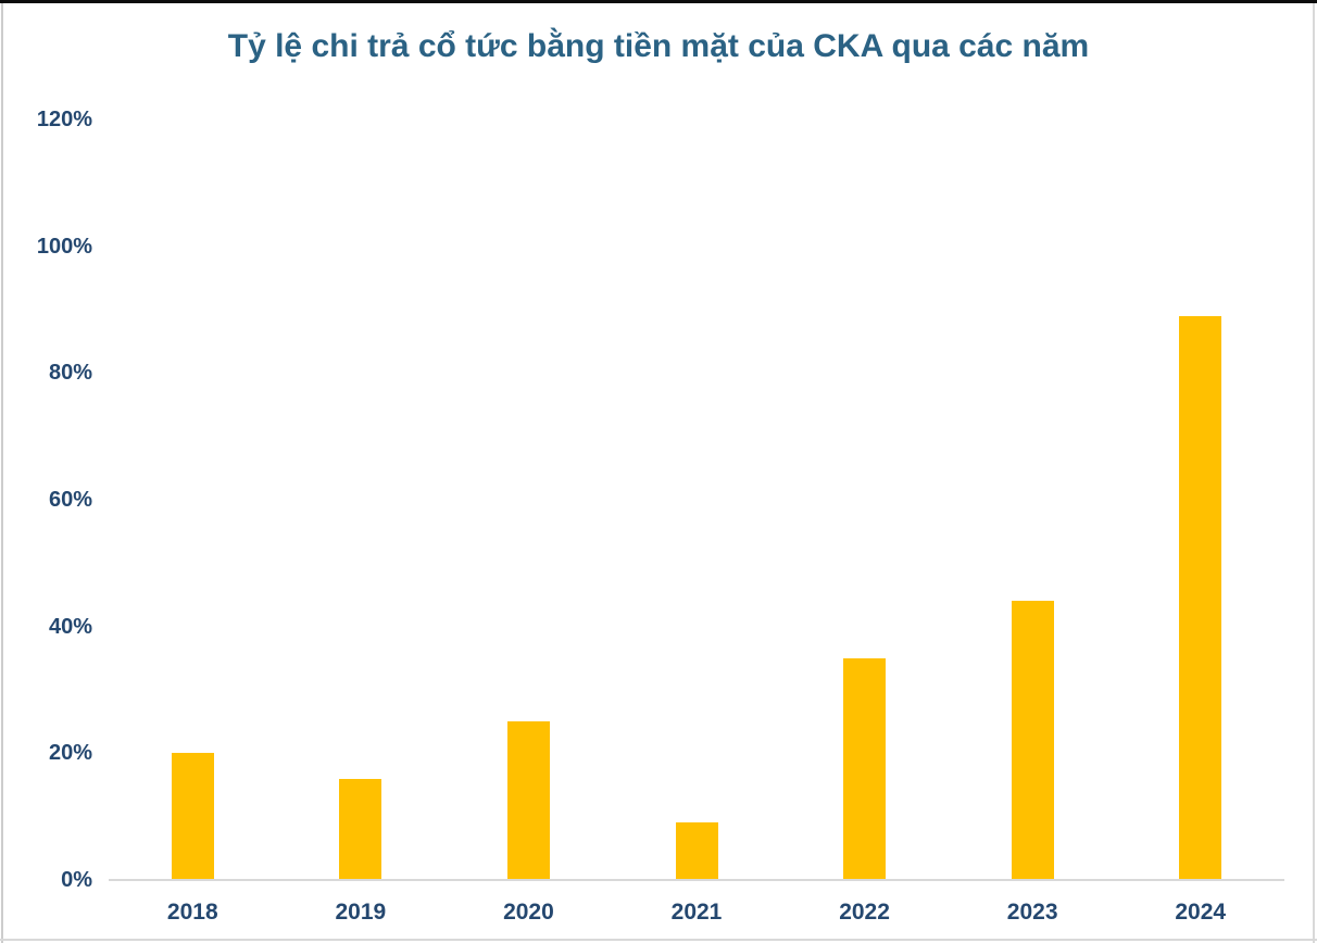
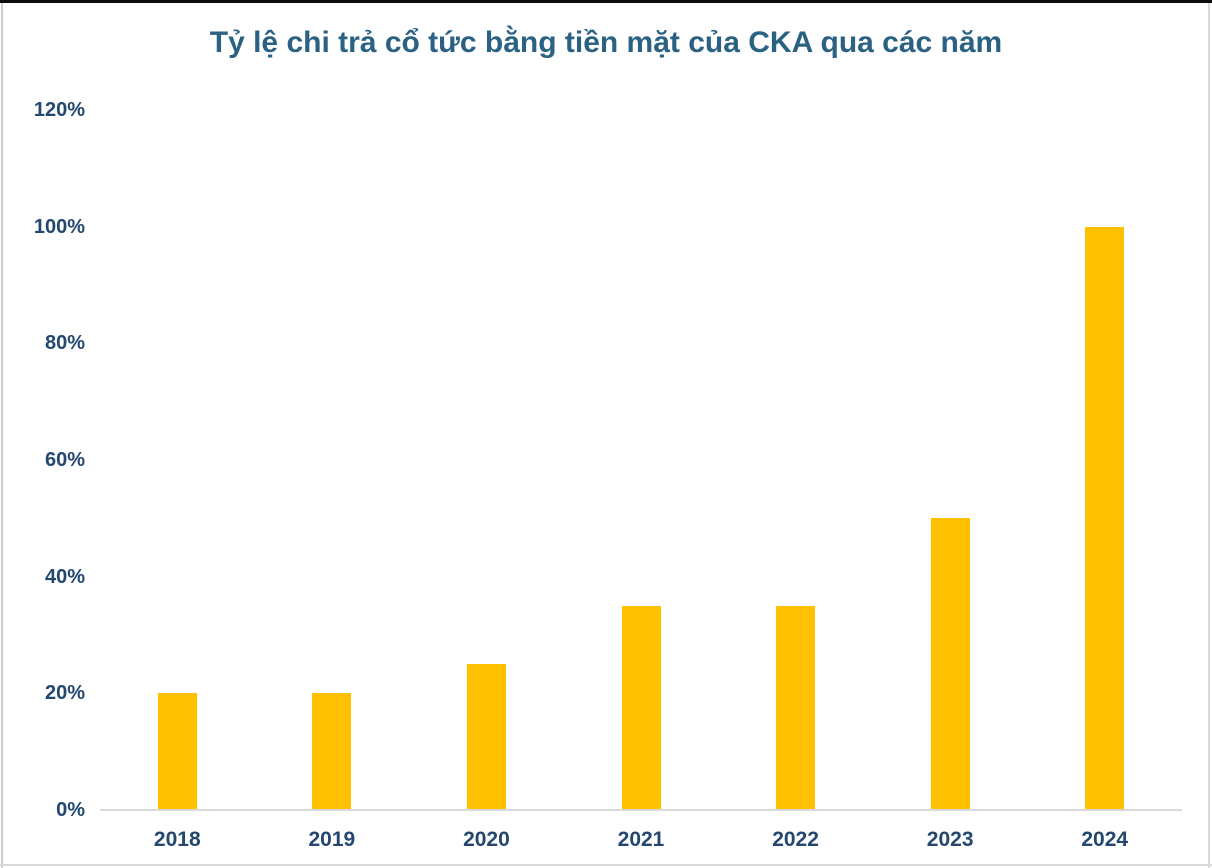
2019: 16% -> 20%
2021: 9% -> 35%
2023: 44% -> 50%
2024: 89% -> 100%
